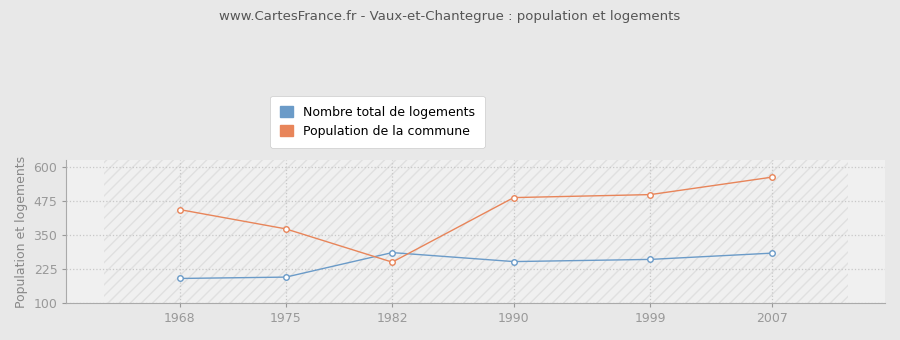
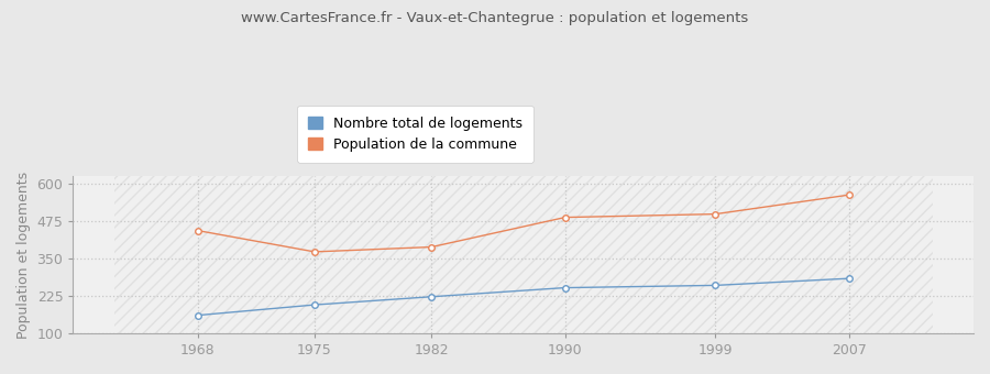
Nombre total de logements/1968: 190 -> 160
Nombre total de logements/1982: 285 -> 222
Population de la commune/1982: 250 -> 388
